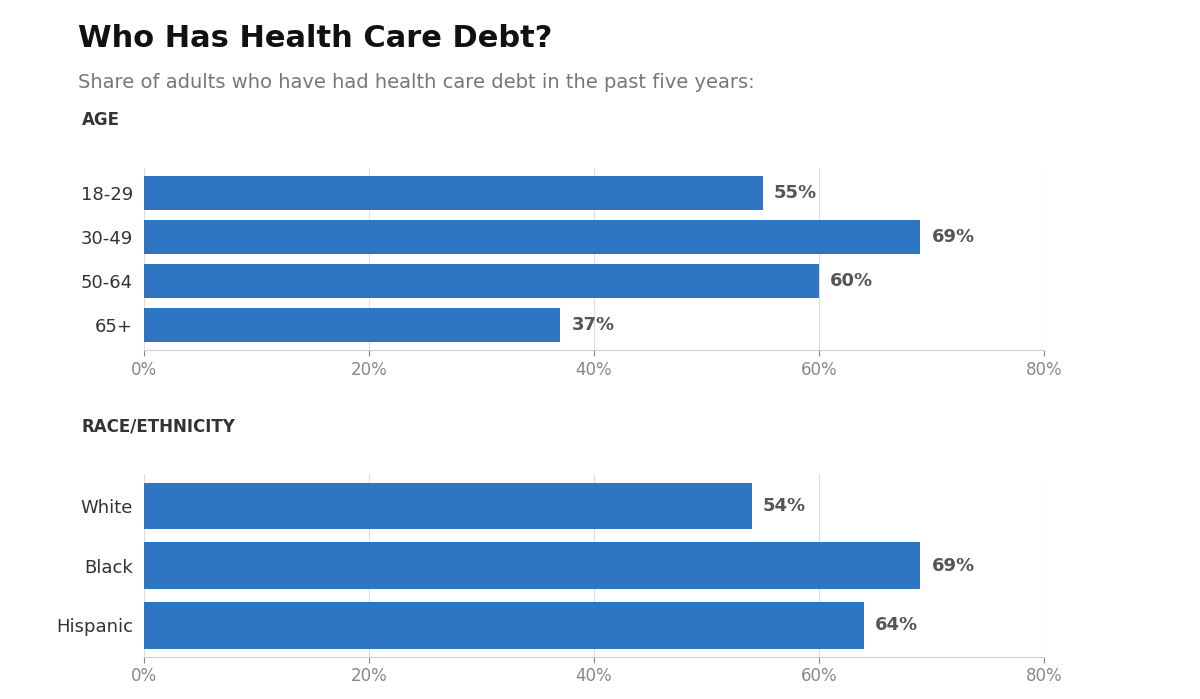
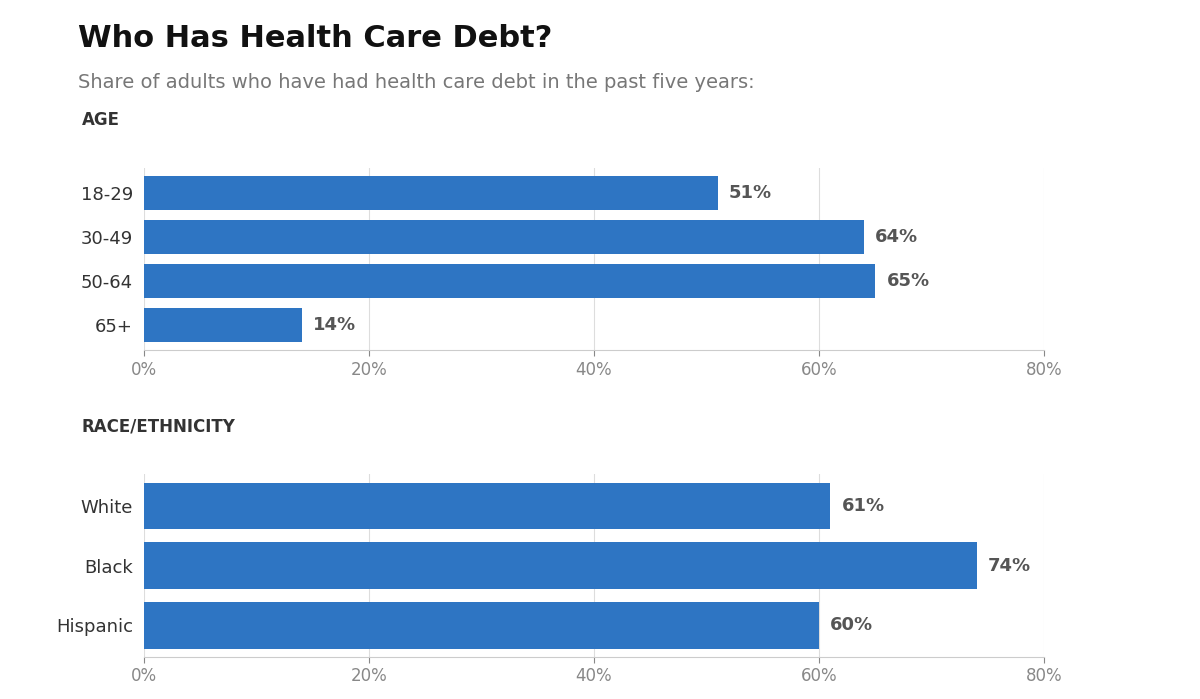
18-29: 55% -> 51%
30-49: 69% -> 64%
50-64: 60% -> 65%
65+: 37% -> 14%
White: 54% -> 61%
Black: 69% -> 74%
Hispanic: 64% -> 60%
